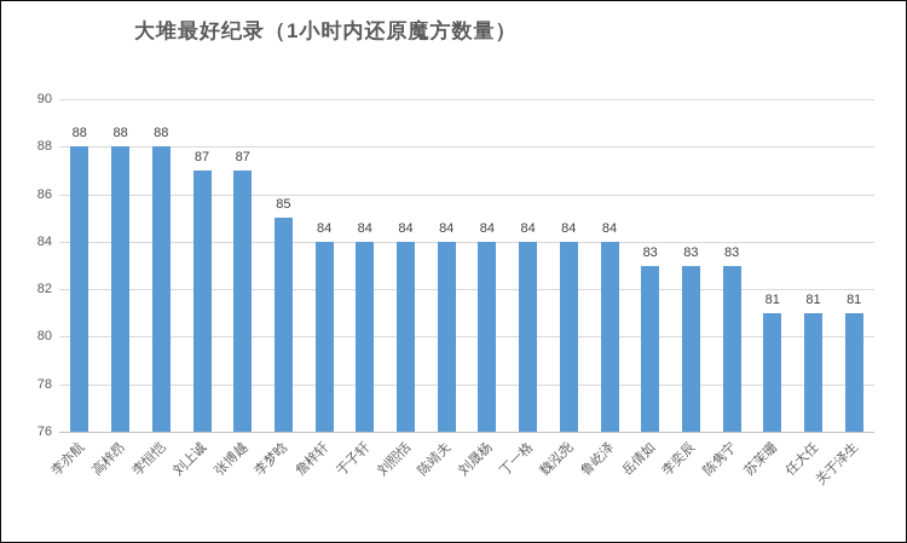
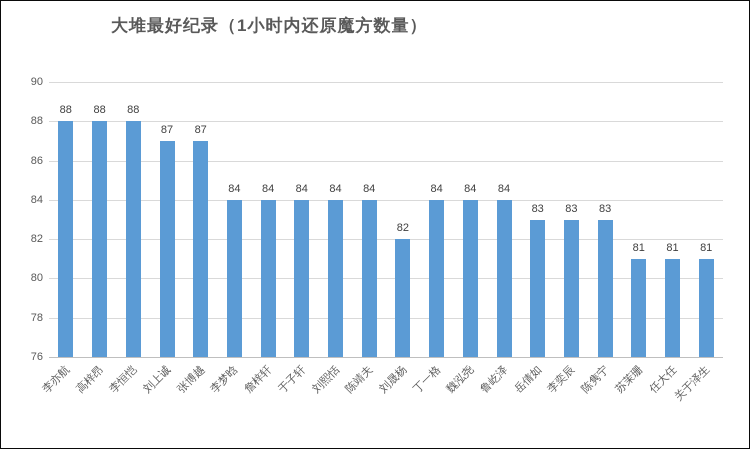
李梦晗: 85 -> 84
刘晟杨: 84 -> 82
